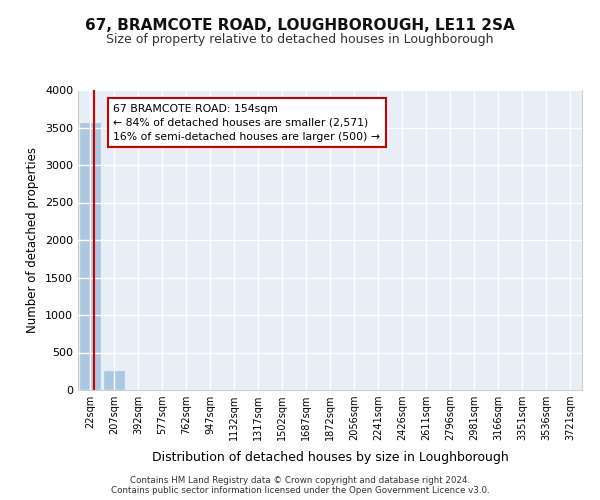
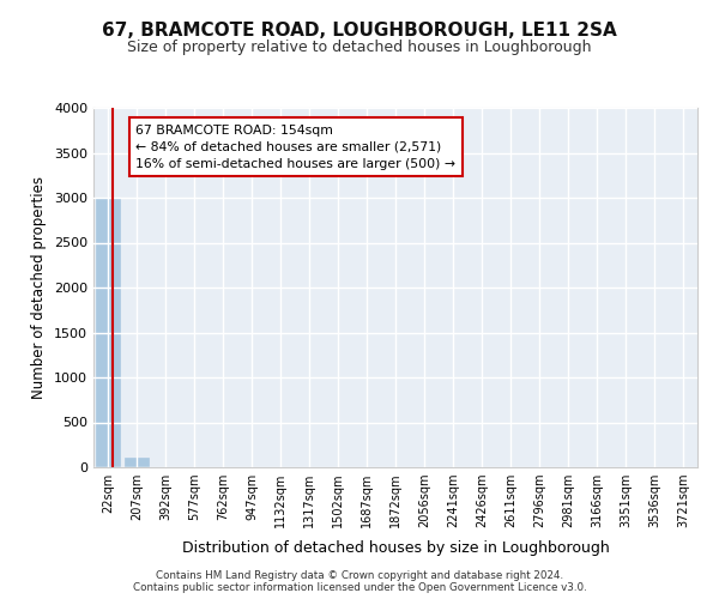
22sqm: 3560 -> 3000
207sqm: 260 -> 110
